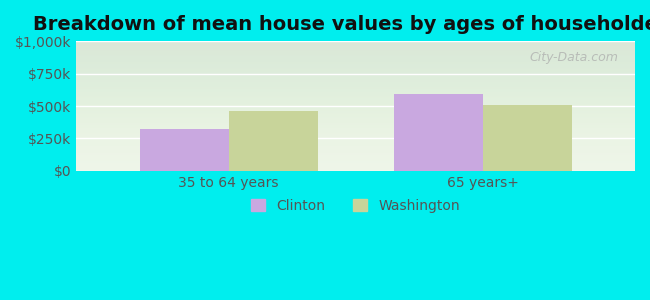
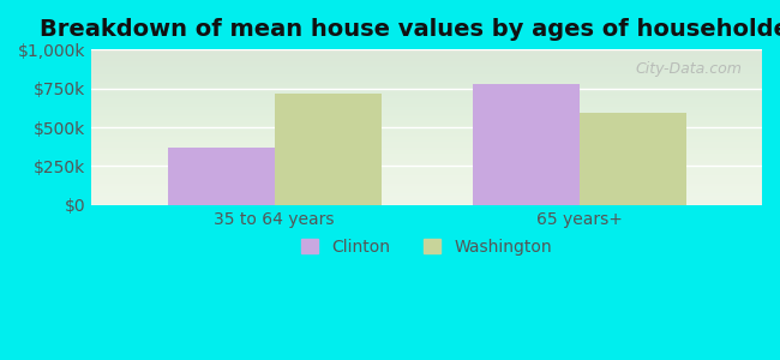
Clinton/35 to 64 years: $320k -> $370k
Washington/35 to 64 years: $460k -> $720k
Clinton/65 years+: $590k -> $780k
Washington/65 years+: $510k -> $600k
